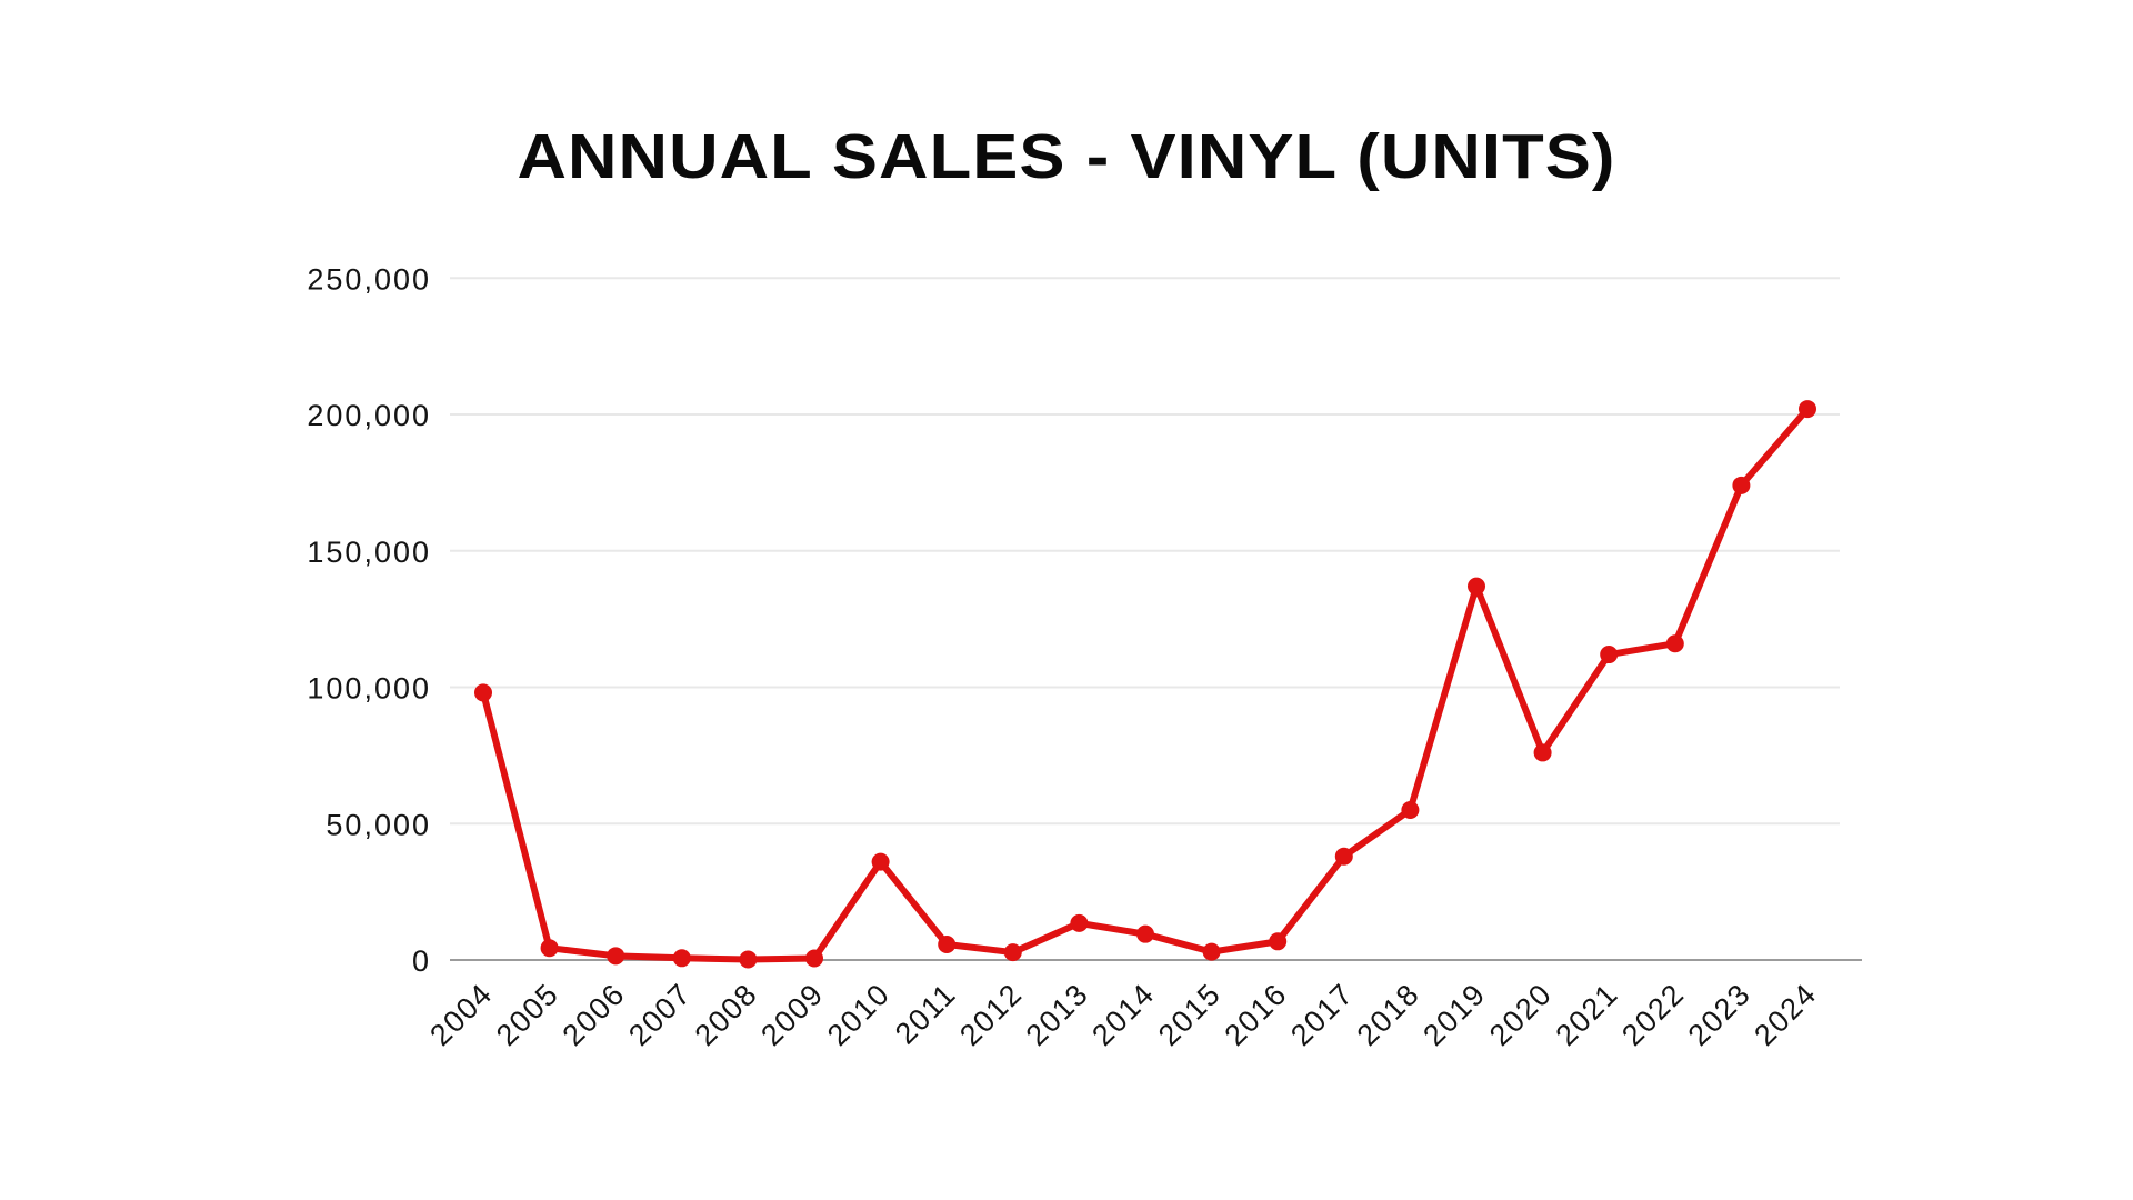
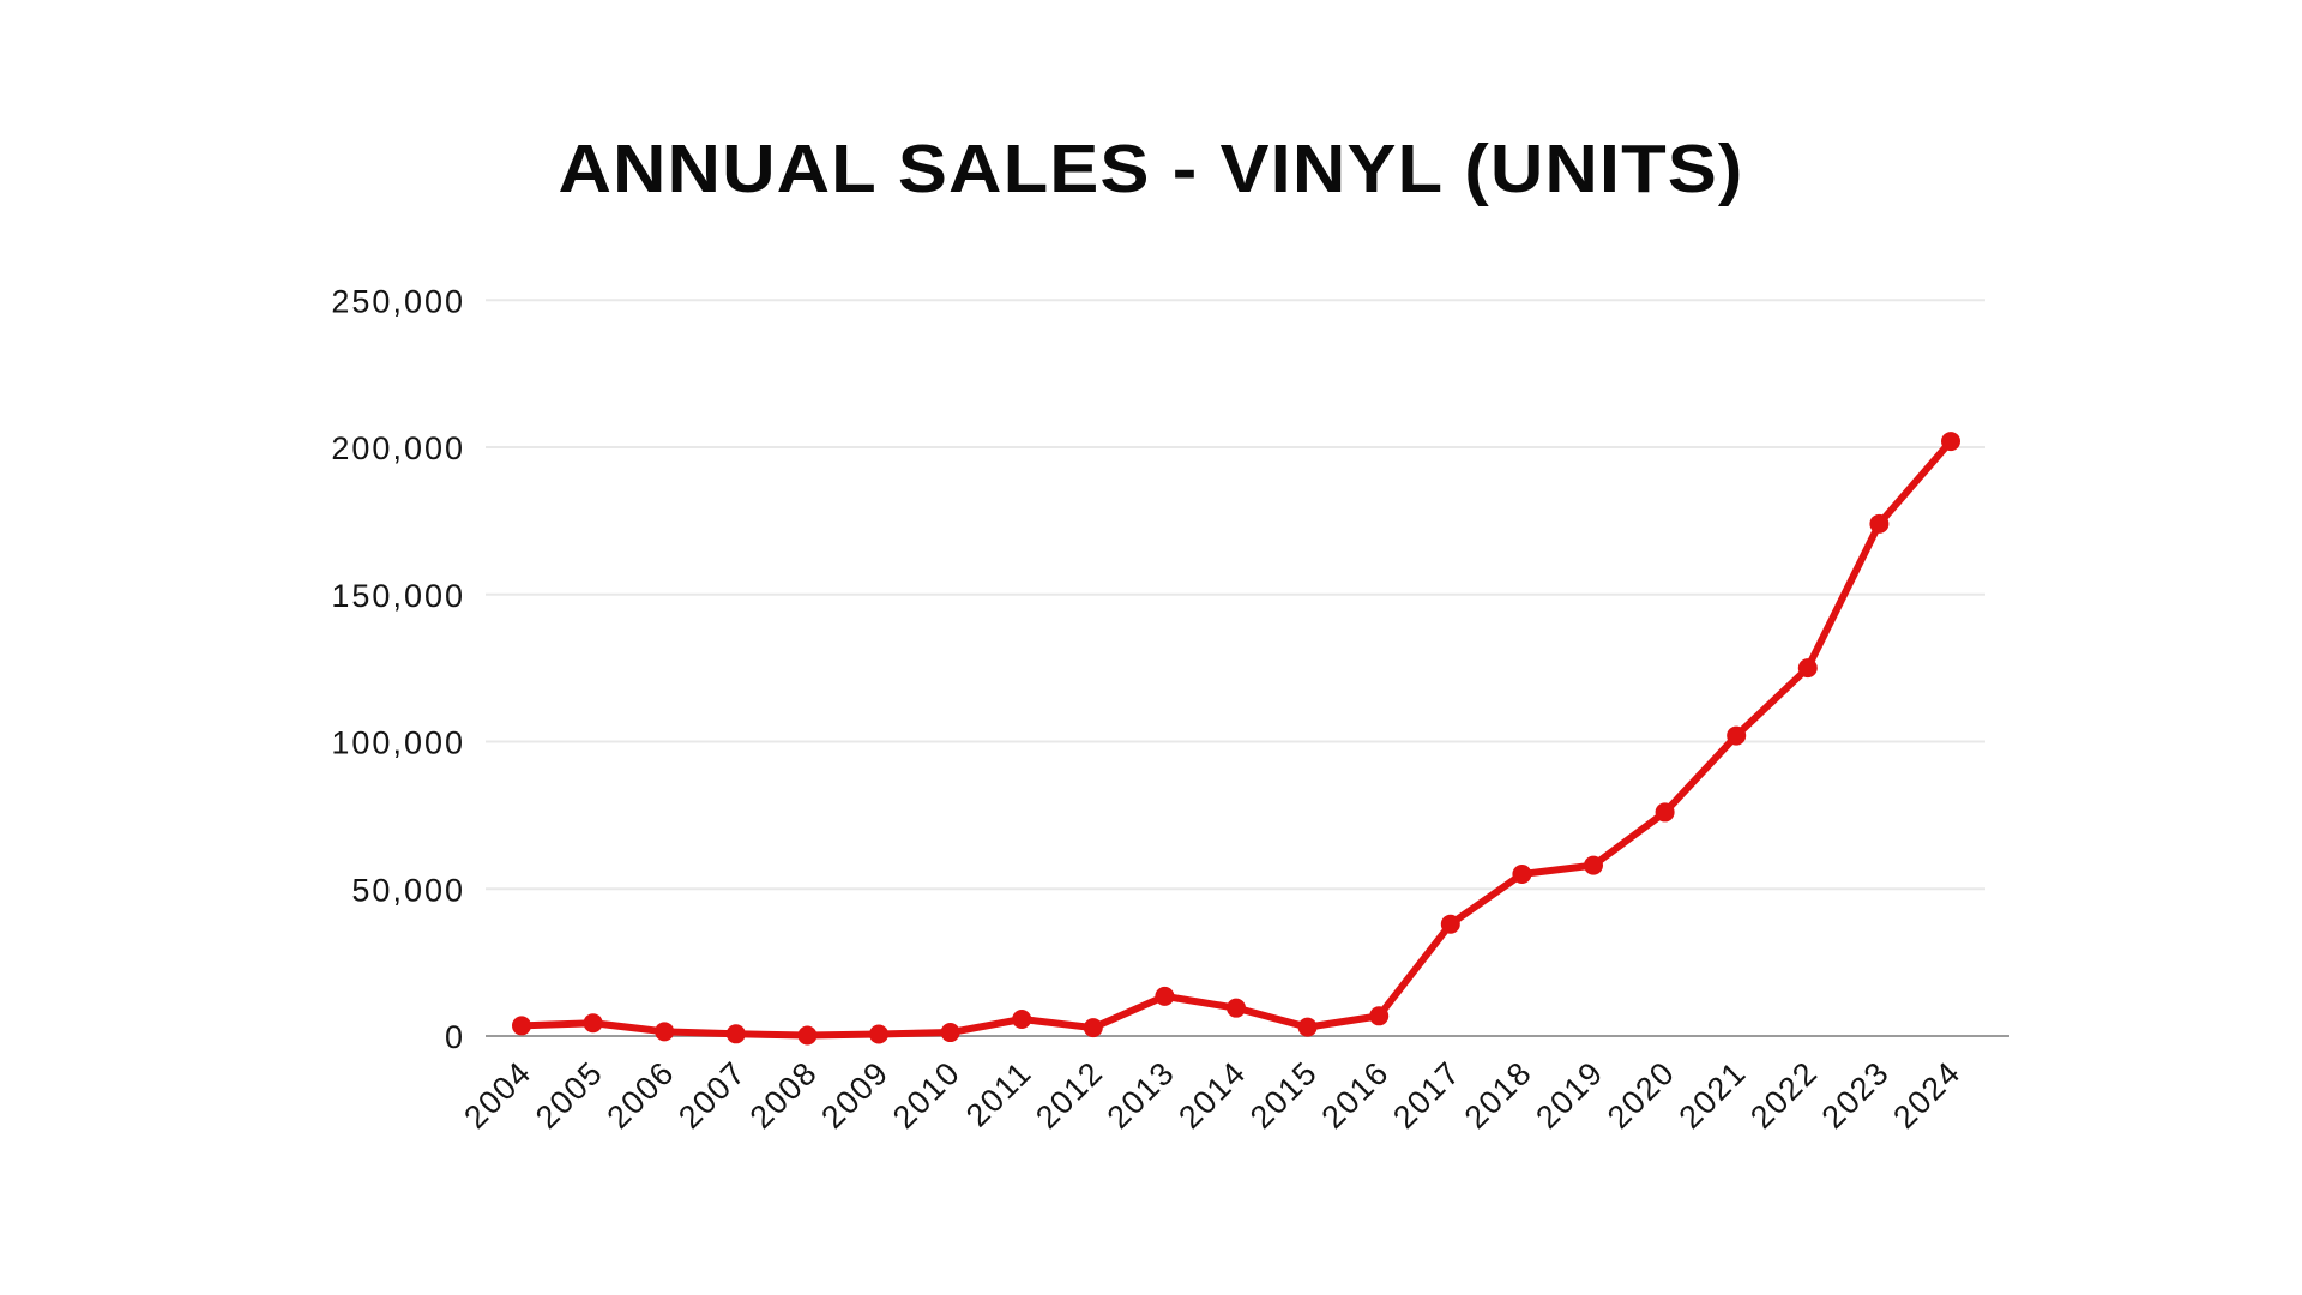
2004: 98000 -> 4000
2010: 36000 -> 1000
2019: 137000 -> 58000
2021: 112000 -> 102000
2022: 116000 -> 125000
